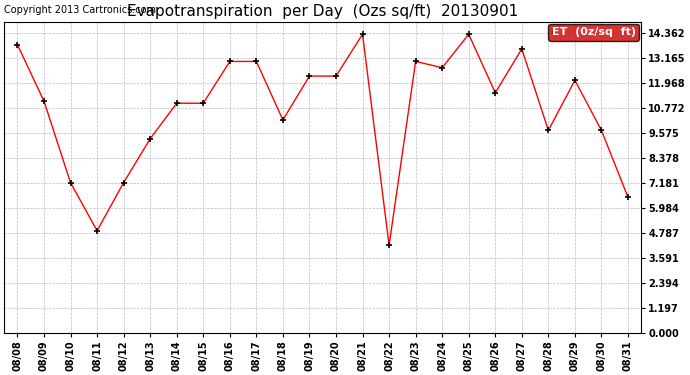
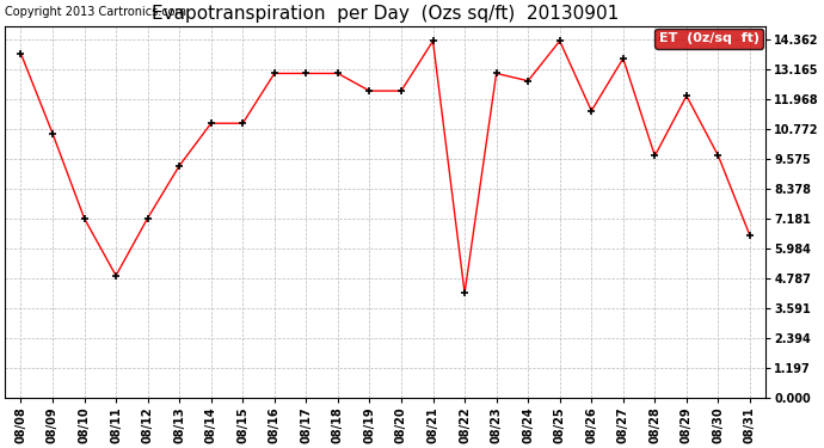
08/09: 11.1 -> 10.6
08/18: 10.2 -> 13.0
